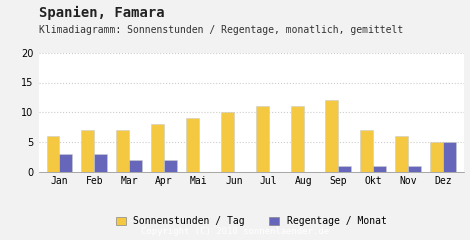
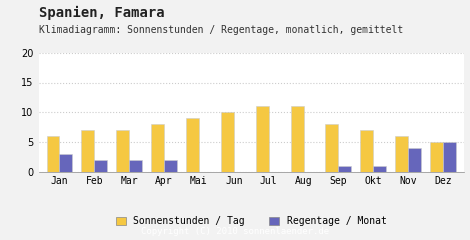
Regentage / Monat/Feb: 3 -> 2
Sonnenstunden / Tag/Sep: 12 -> 8
Regentage / Monat/Nov: 1 -> 4
